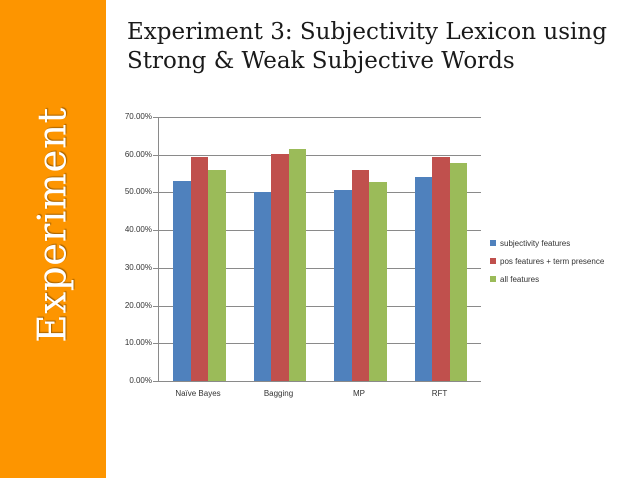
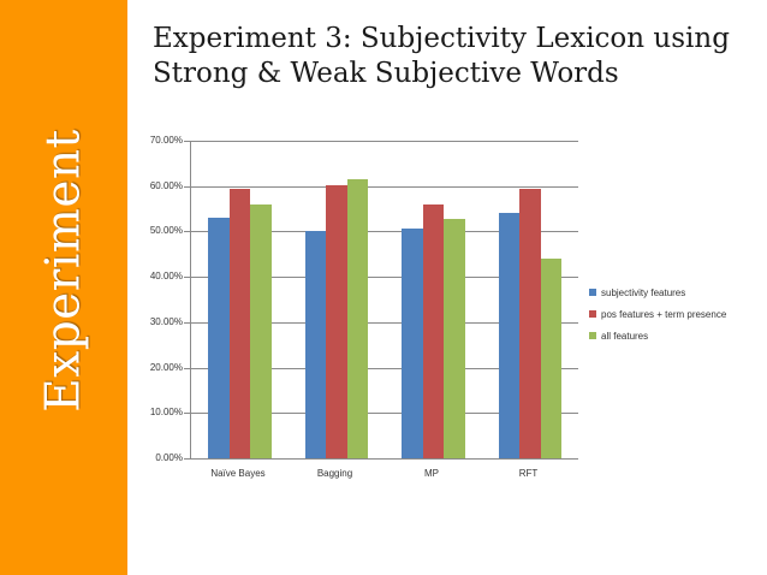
all features/RFT: 58% -> 44%
